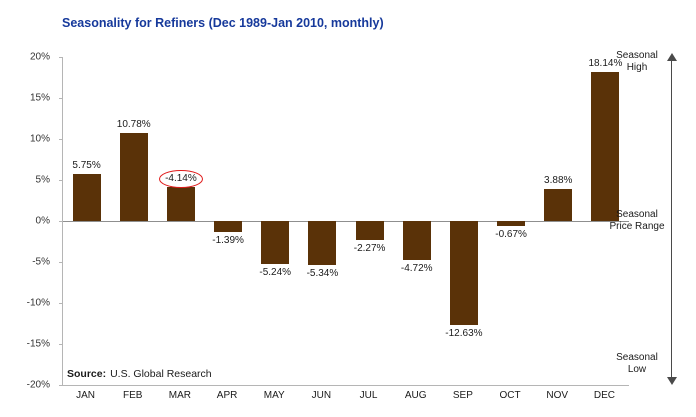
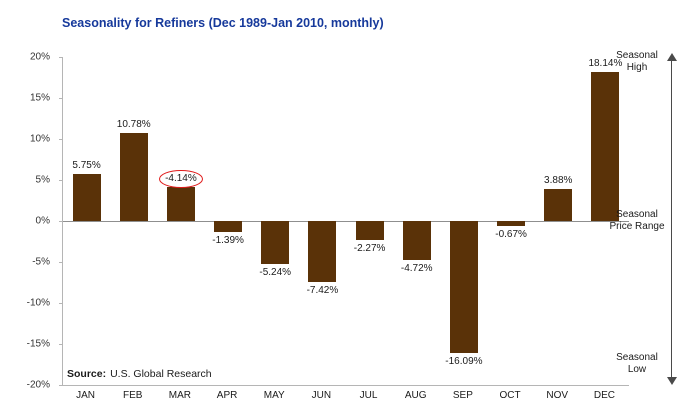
JUN: -5.34% -> -7.42%
SEP: -12.63% -> -16.09%
